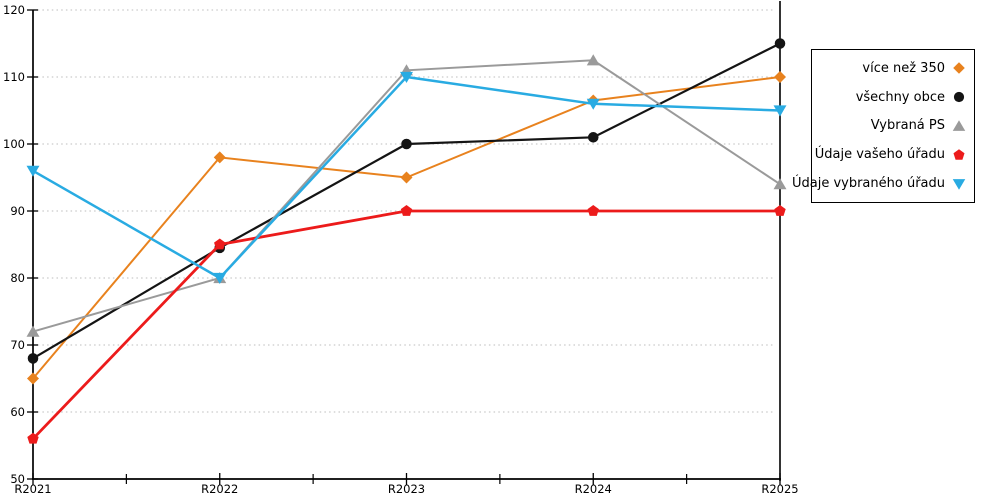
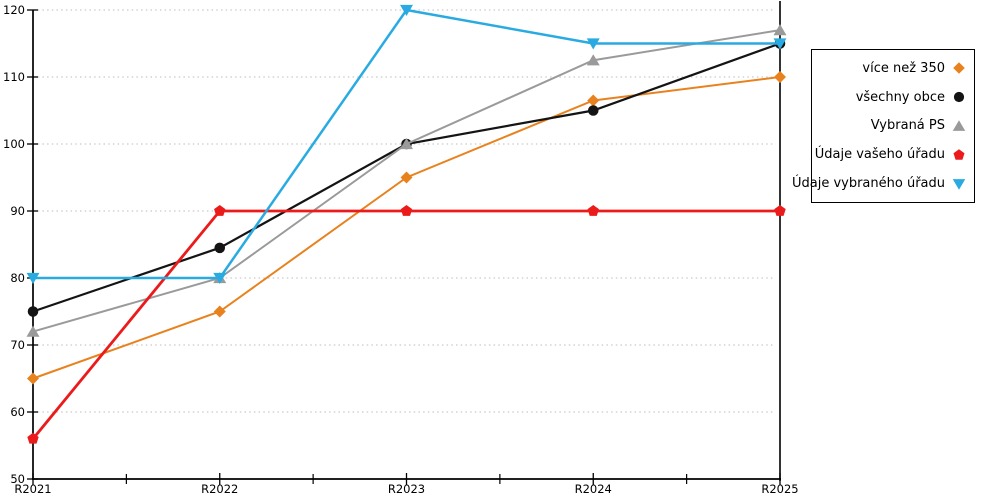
všechny obce/R2021: 68 -> 75
Údaje vybraného úřadu/R2021: 96 -> 80
více než 350/R2022: 98 -> 75
Údaje vašeho úřadu/R2022: 85 -> 90
Vybraná PS/R2023: 111 -> 100
Údaje vybraného úřadu/R2023: 110 -> 120
všechny obce/R2024: 101 -> 105
Údaje vybraného úřadu/R2024: 106 -> 115
Vybraná PS/R2025: 94 -> 117
Údaje vybraného úřadu/R2025: 105 -> 115
